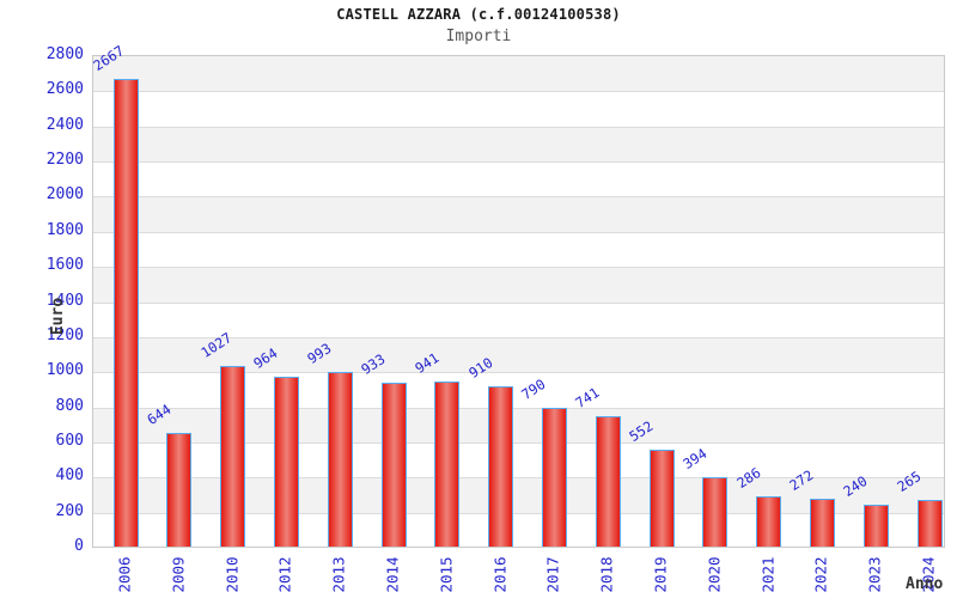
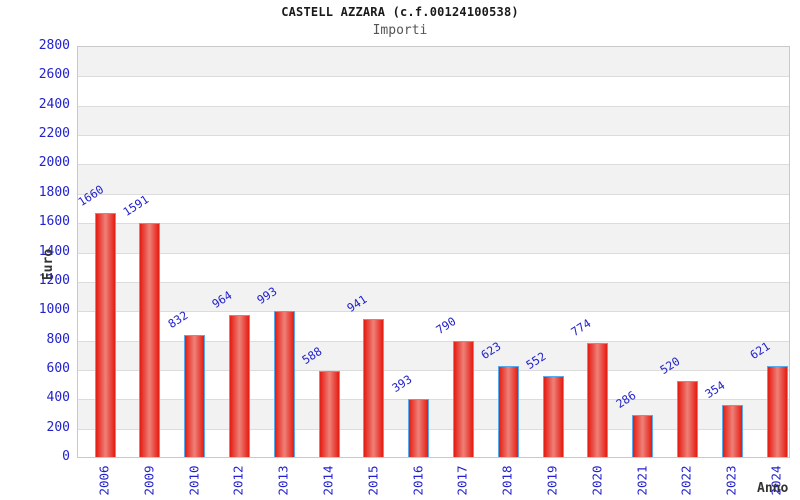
2006: 2667 -> 1660
2009: 644 -> 1591
2010: 1027 -> 832
2014: 933 -> 588
2016: 910 -> 393
2018: 741 -> 623
2020: 394 -> 774
2022: 272 -> 520
2023: 240 -> 354
2024: 265 -> 621
